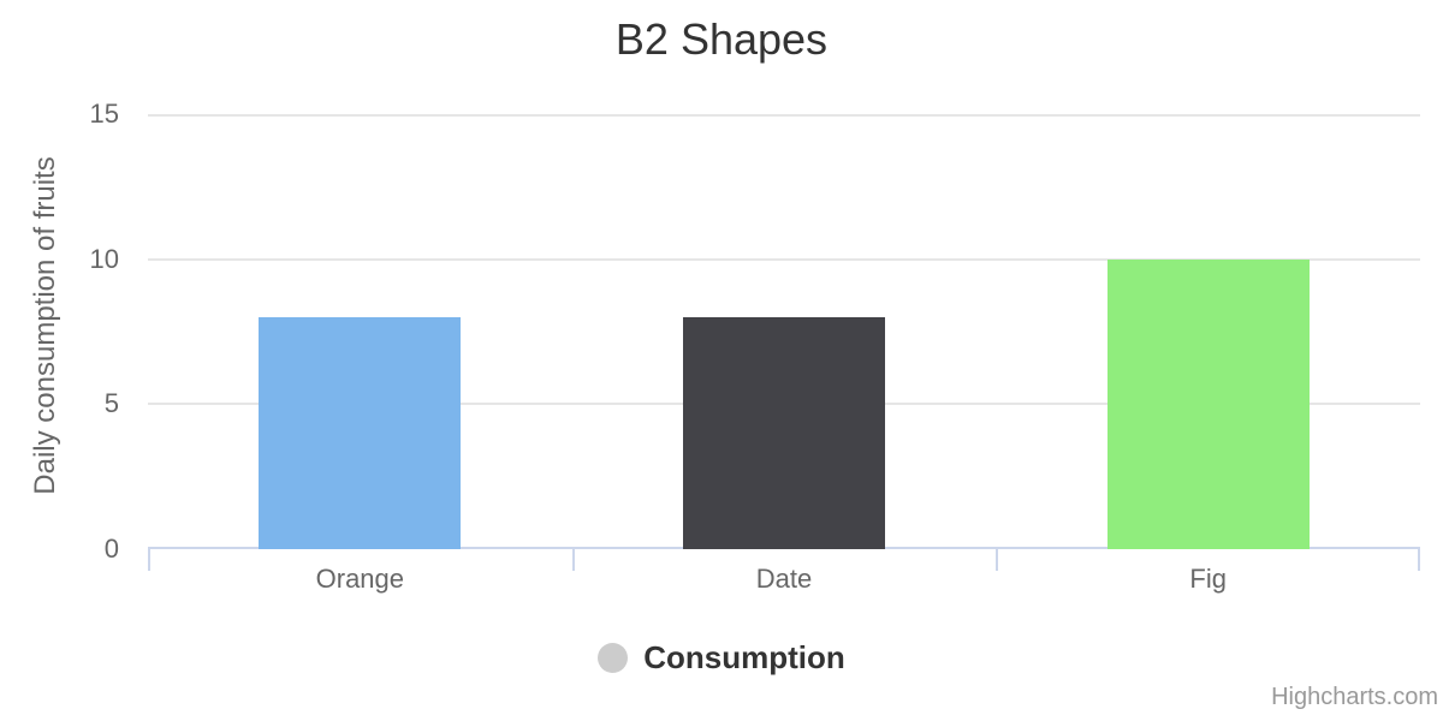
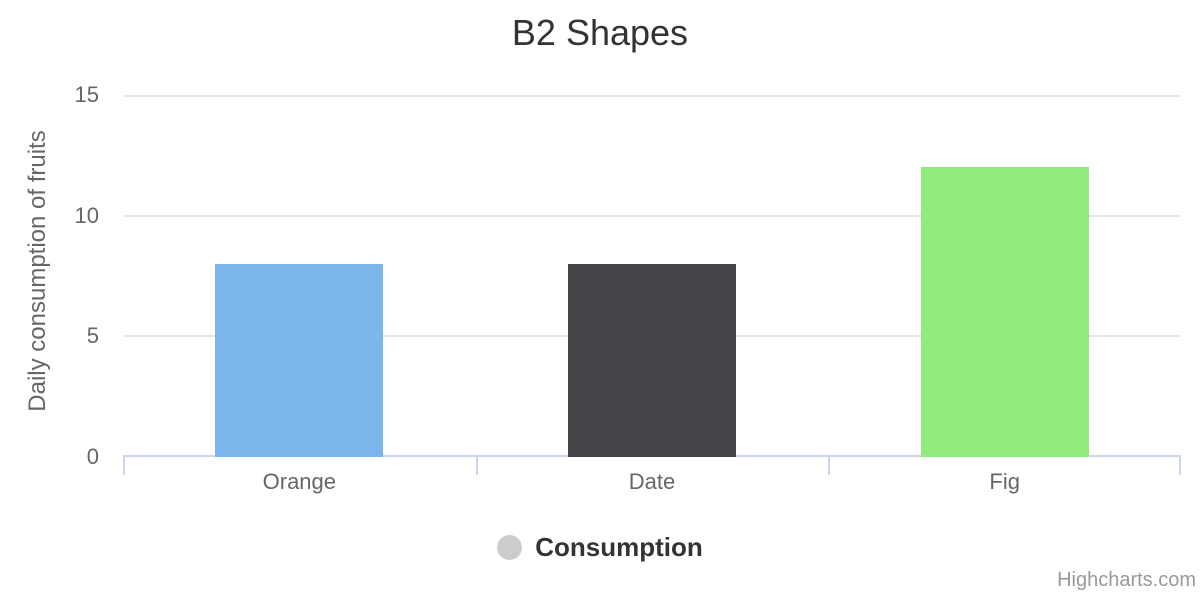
Fig: 10 -> 12
